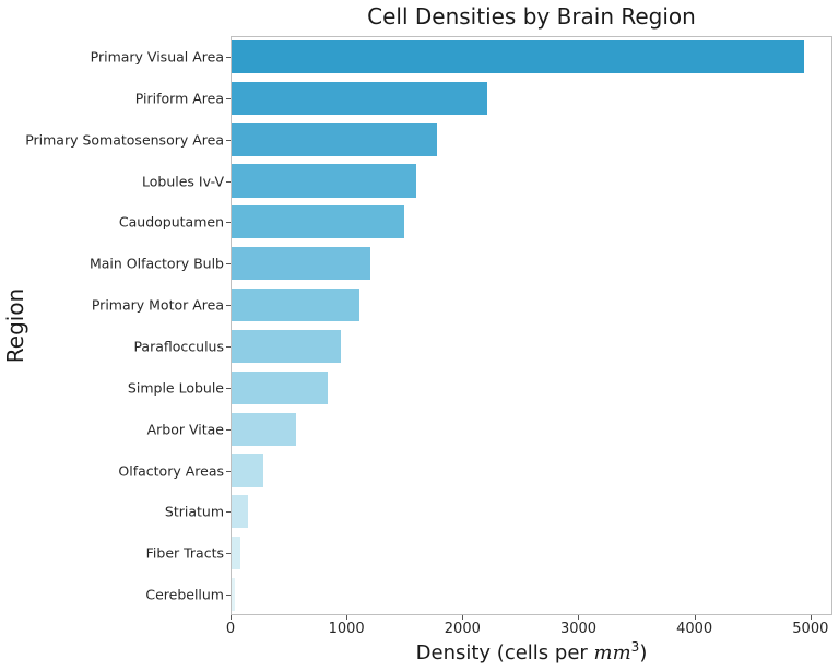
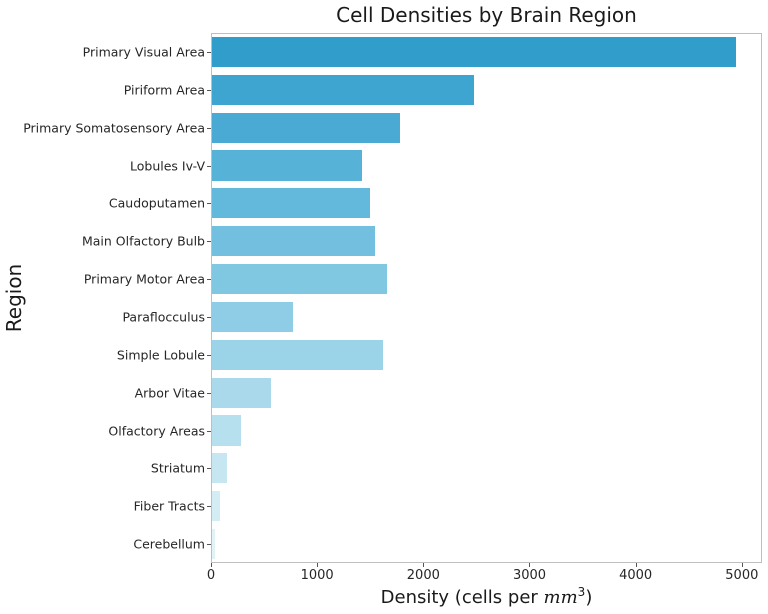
Piriform Area: 2200 -> 2470
Lobules Iv-V: 1590 -> 1410
Main Olfactory Bulb: 1200 -> 1540
Primary Motor Area: 1100 -> 1650
Paraflocculus: 940 -> 760
Simple Lobule: 820 -> 1610
